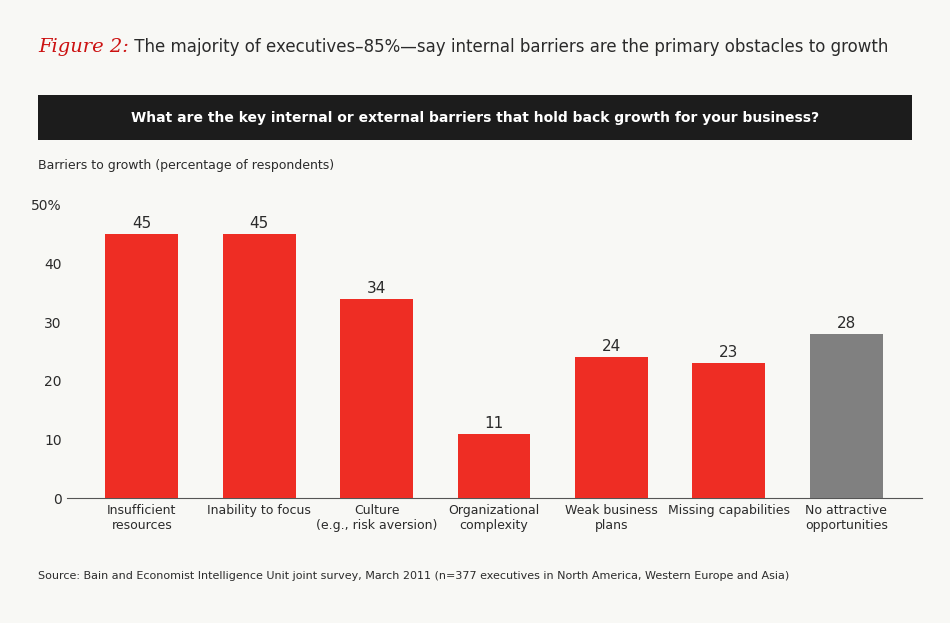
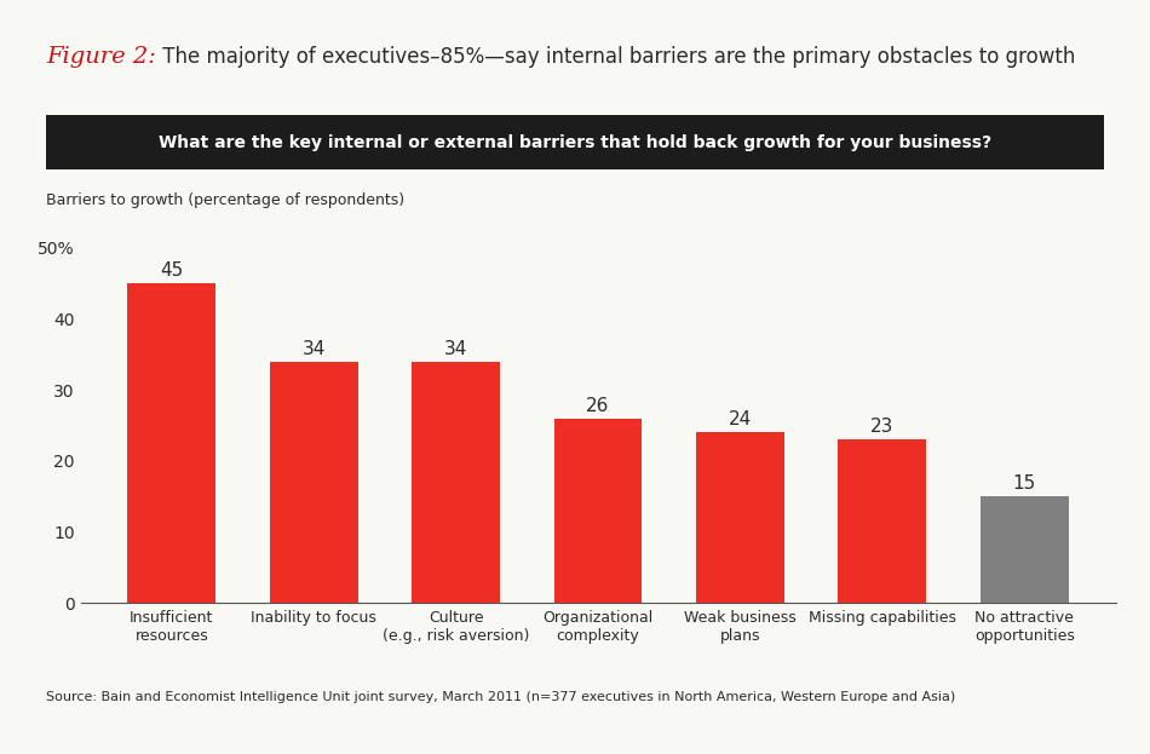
Inability to focus: 45 -> 34
Organizational complexity: 11 -> 26
No attractive opportunities: 28 -> 15
